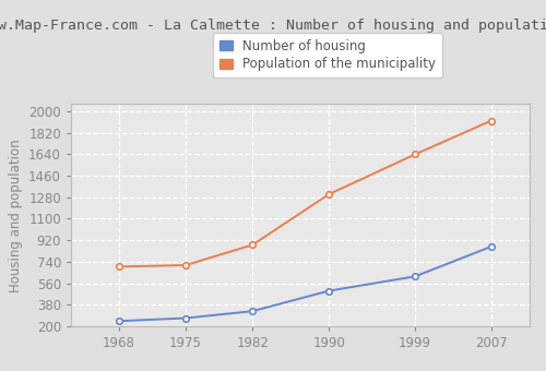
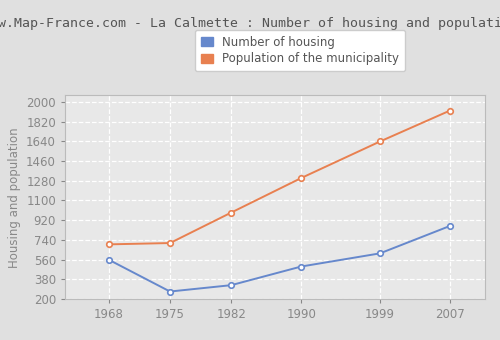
Number of housing/1968: 240 -> 560
Population of the municipality/1982: 880 -> 990
